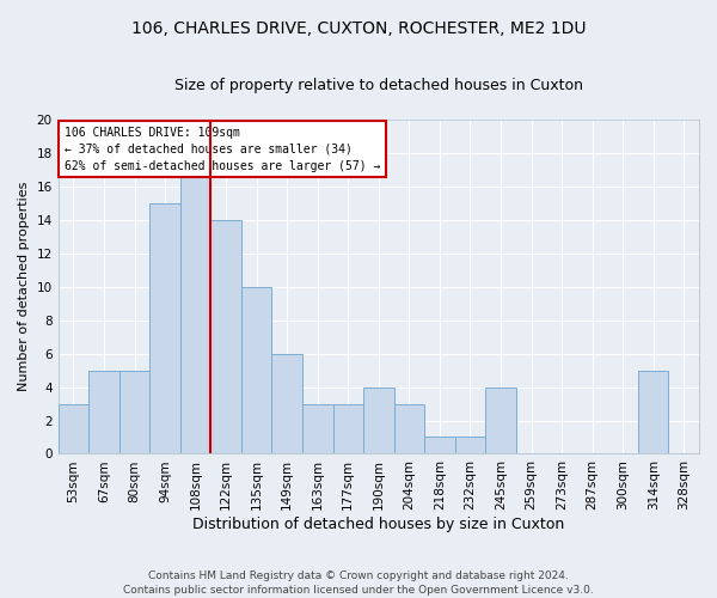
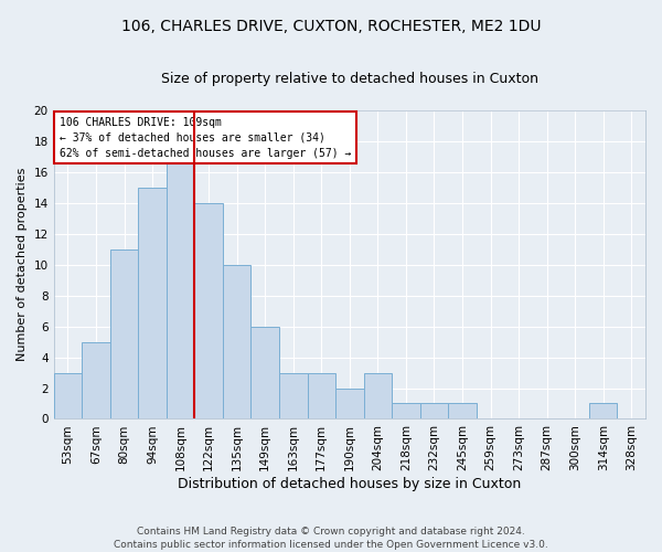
80sqm: 5 -> 11
190sqm: 4 -> 2
245sqm: 4 -> 1
314sqm: 5 -> 1
